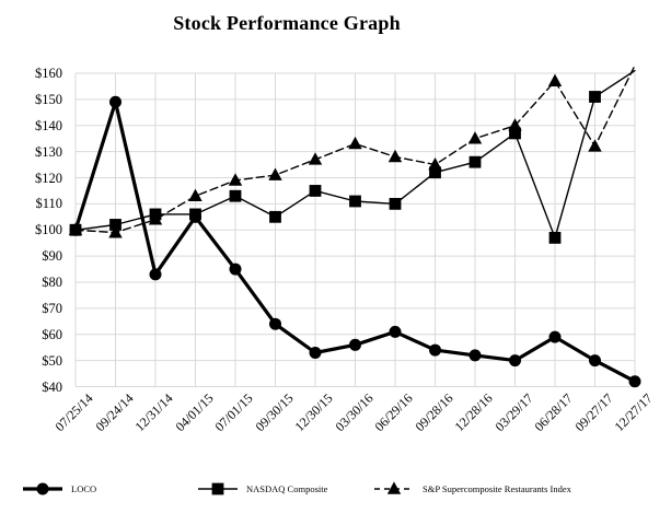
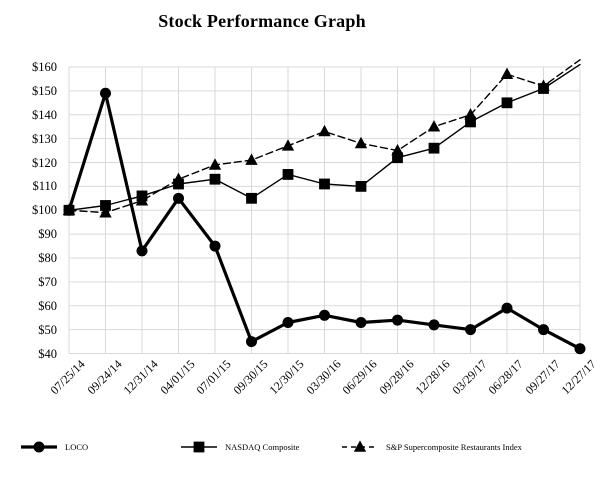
NASDAQ Composite/04/01/15: $106 -> $111
LOCO/09/30/15: $64 -> $45
LOCO/06/29/16: $61 -> $53
NASDAQ Composite/06/28/17: $97 -> $145
S&P Supercomposite Restaurants Index/09/27/17: $132 -> $152
